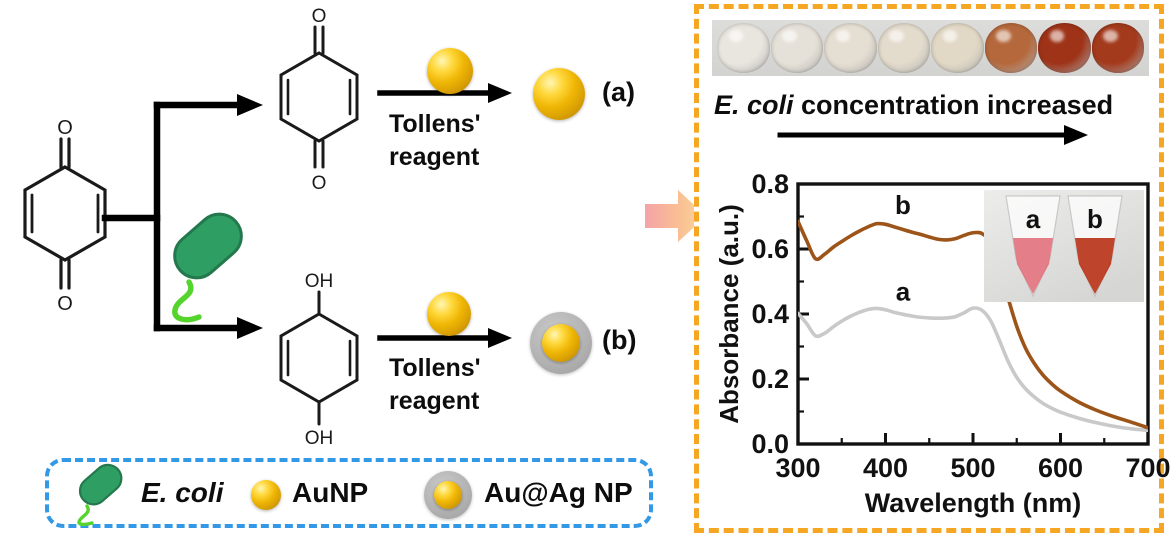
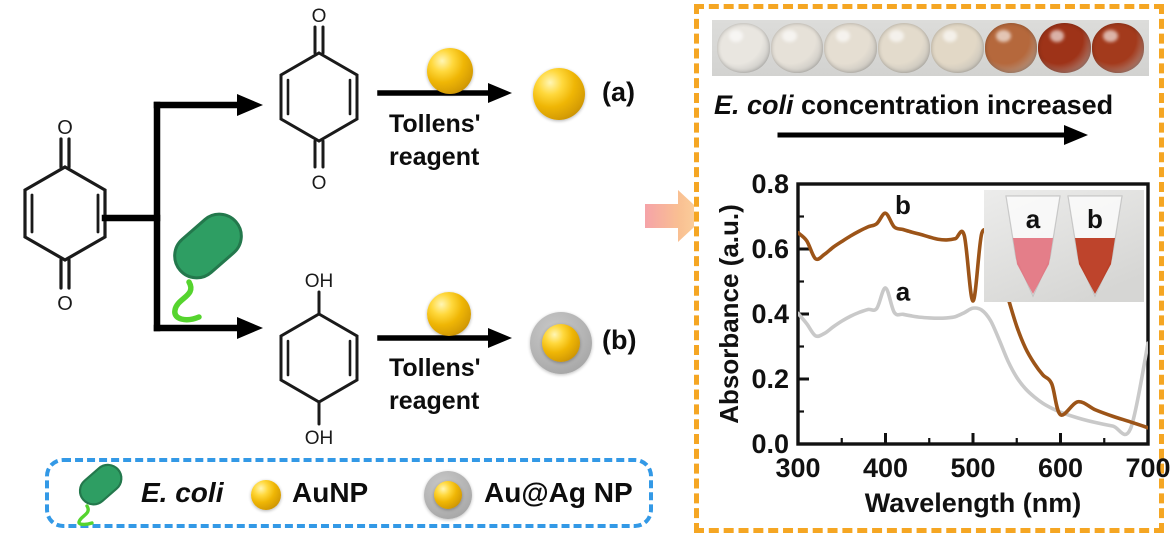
b/300: 0.69 -> 0.65
a/400: 0.41 -> 0.48
b/400: 0.68 -> 0.71
b/500: 0.65 -> 0.44
b/600: 0.16 -> 0.09
a/700: 0.04 -> 0.31
